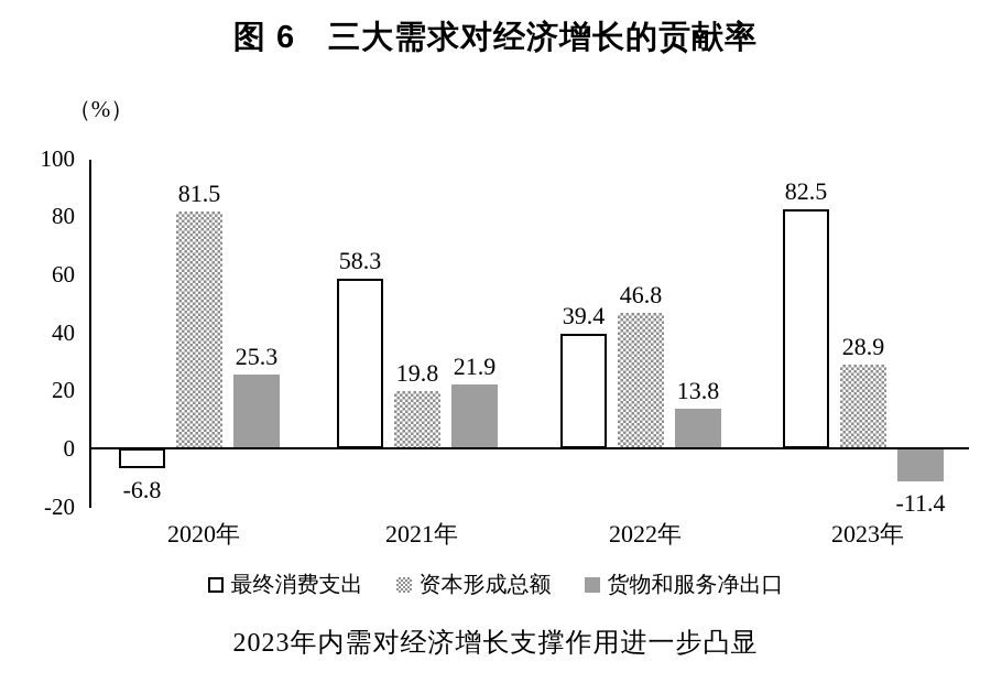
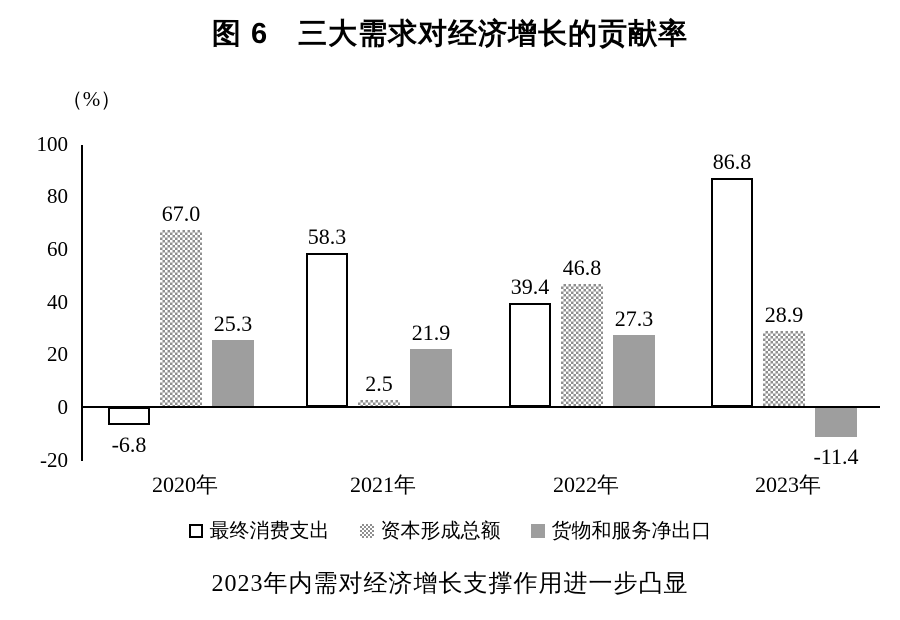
资本形成总额/2020年: 81.5 -> 67.0
资本形成总额/2021年: 19.8 -> 2.5
货物和服务净出口/2022年: 13.8 -> 27.3
最终消费支出/2023年: 82.5 -> 86.8
